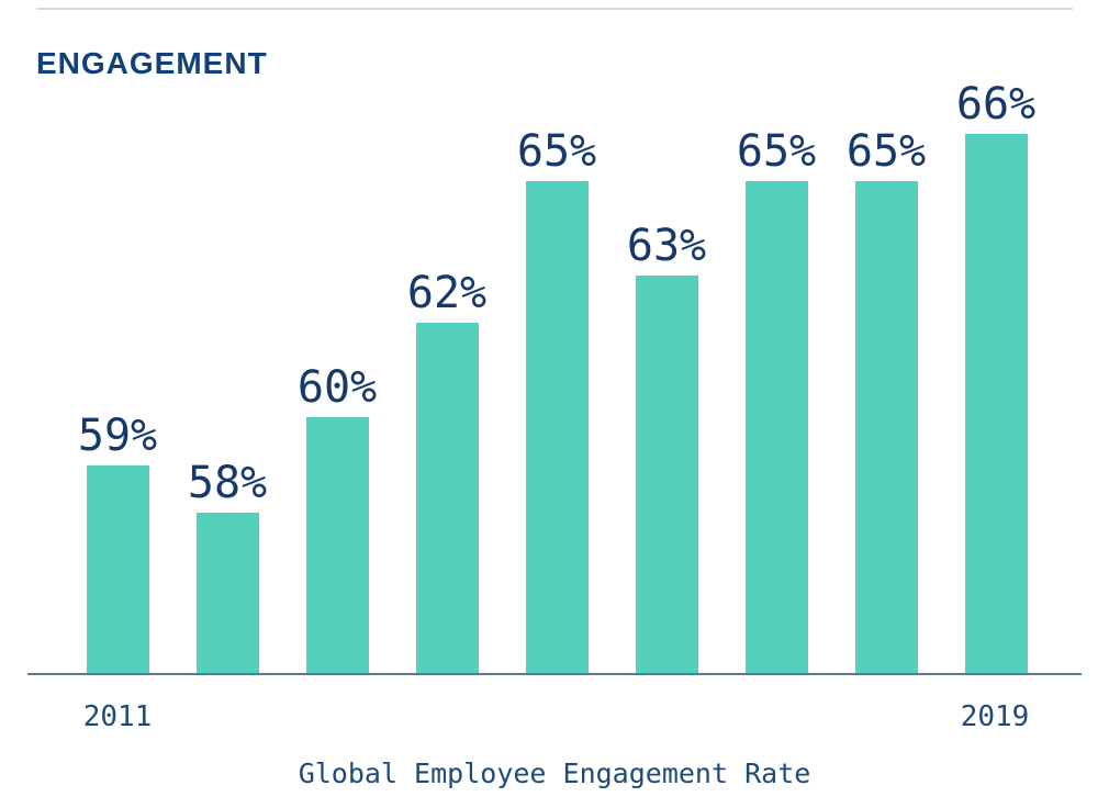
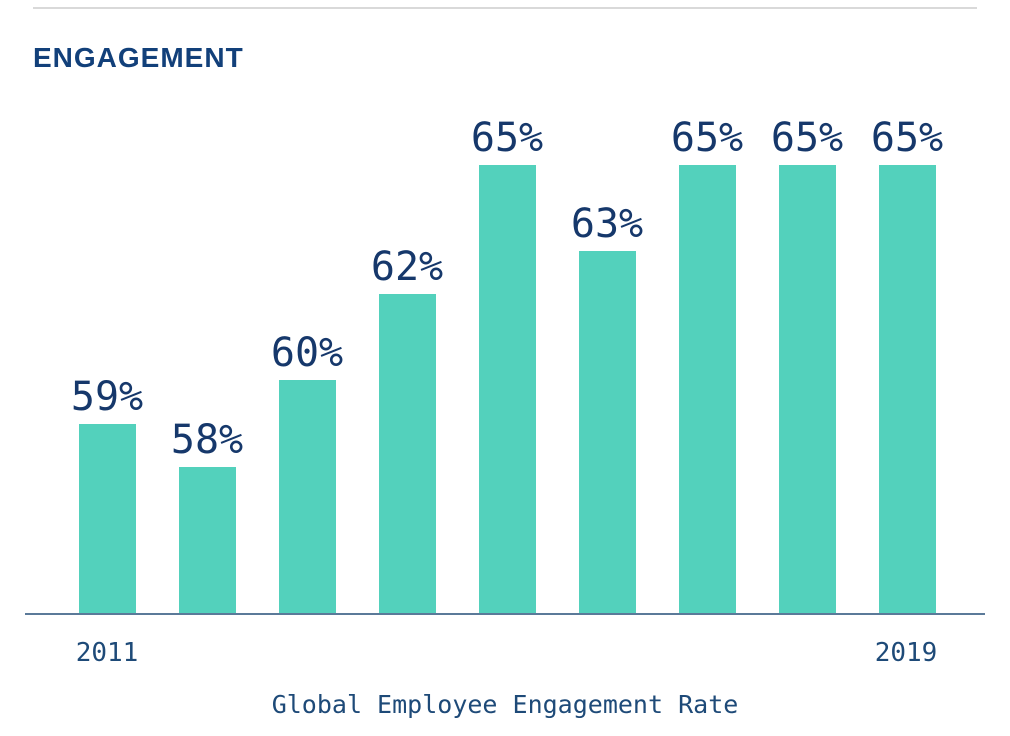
2019: 66% -> 65%
